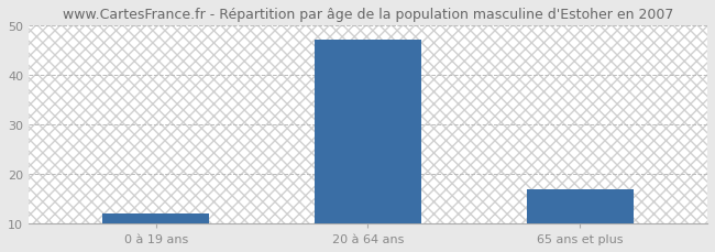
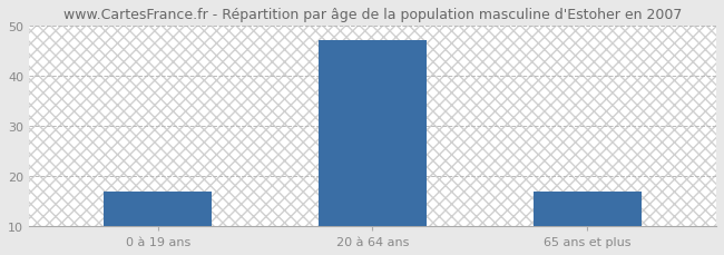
0 à 19 ans: 12 -> 17
